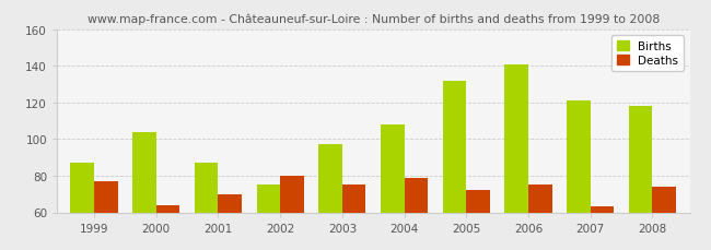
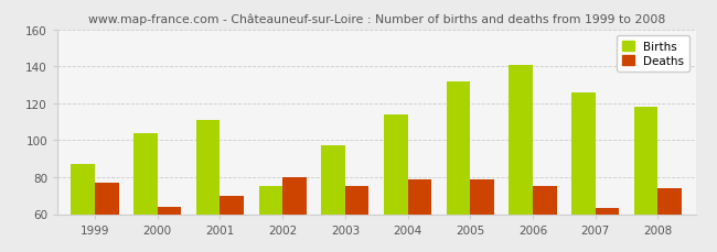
Births/2001: 87 -> 111
Births/2004: 108 -> 114
Deaths/2005: 72 -> 79
Births/2007: 121 -> 126
